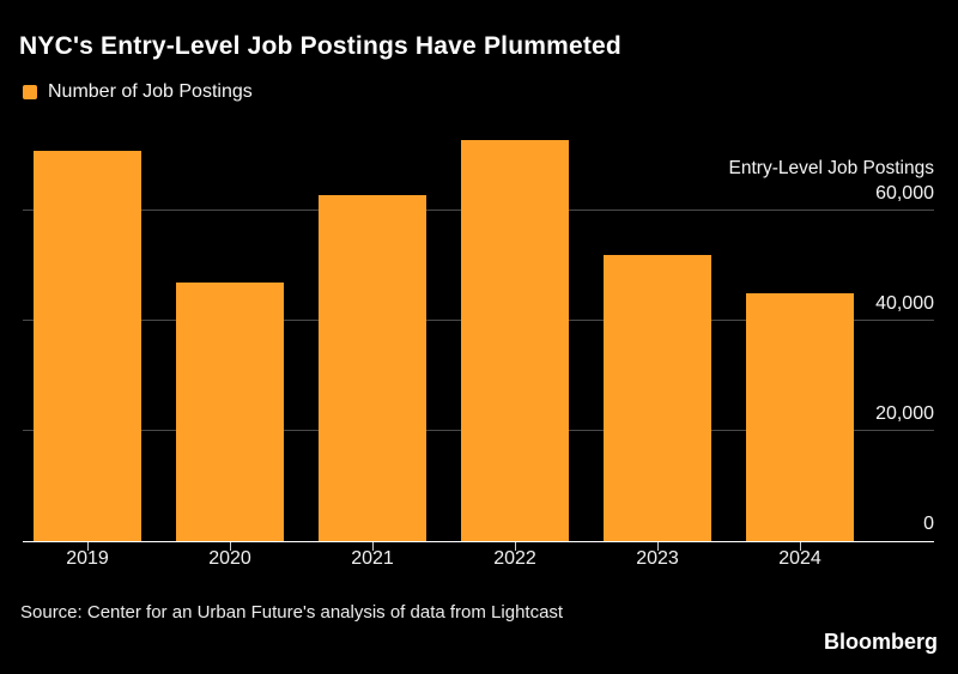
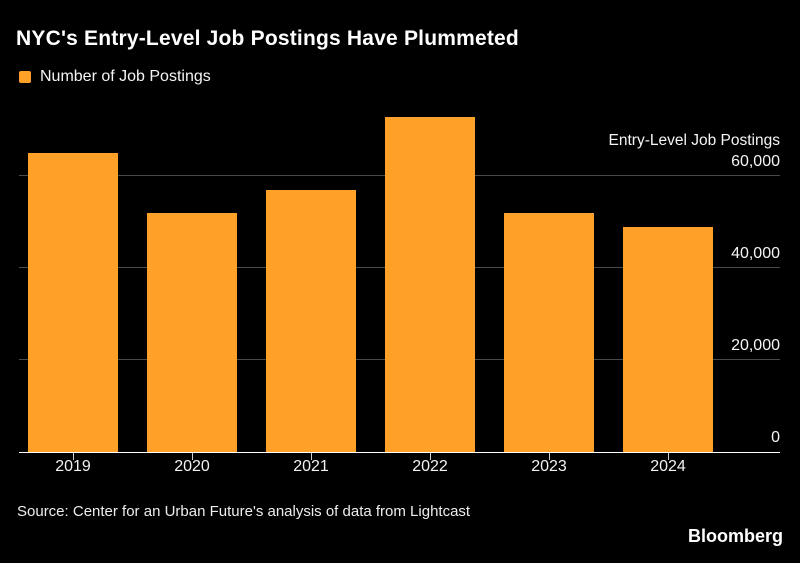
2019: 71000 -> 65000
2020: 47000 -> 52000
2021: 63000 -> 57000
2024: 45000 -> 49000
